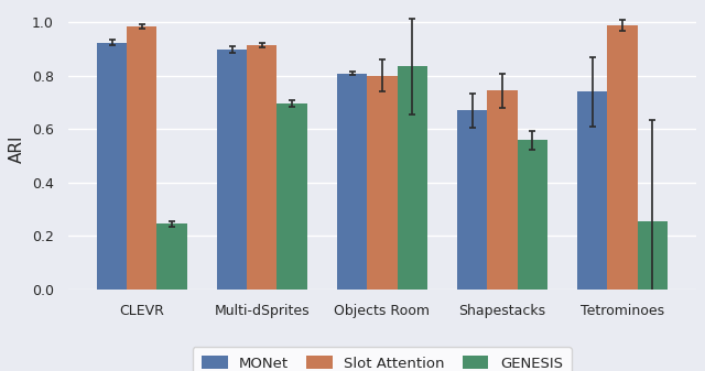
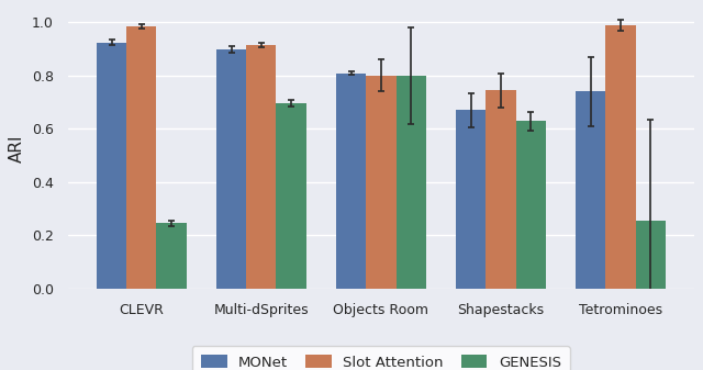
GENESIS/Objects Room: 0.835 -> 0.800
GENESIS/Shapestacks: 0.560 -> 0.630
